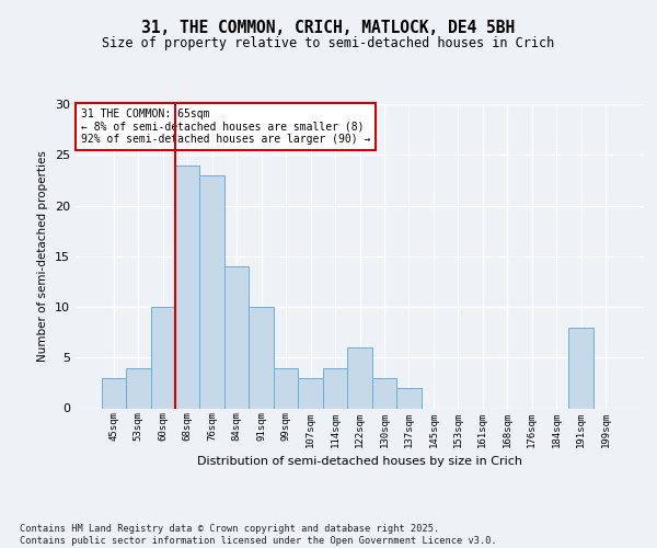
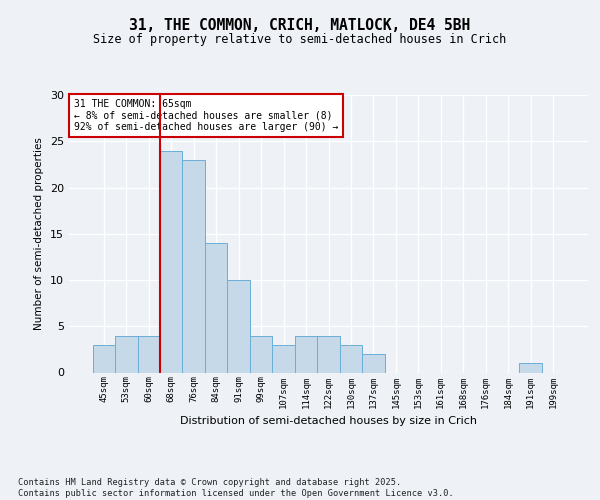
60sqm: 10 -> 4
122sqm: 6 -> 4
191sqm: 8 -> 1
